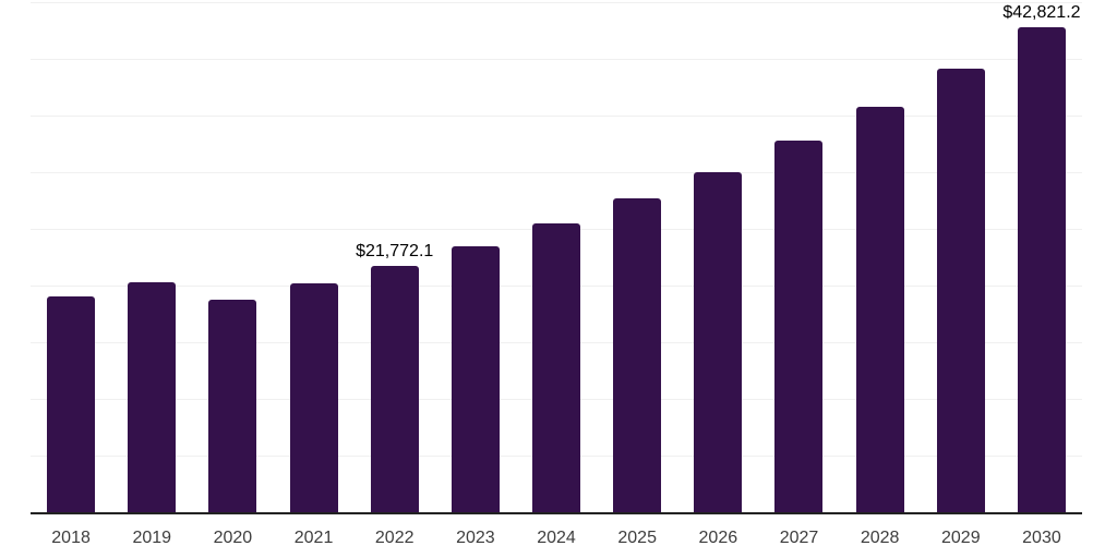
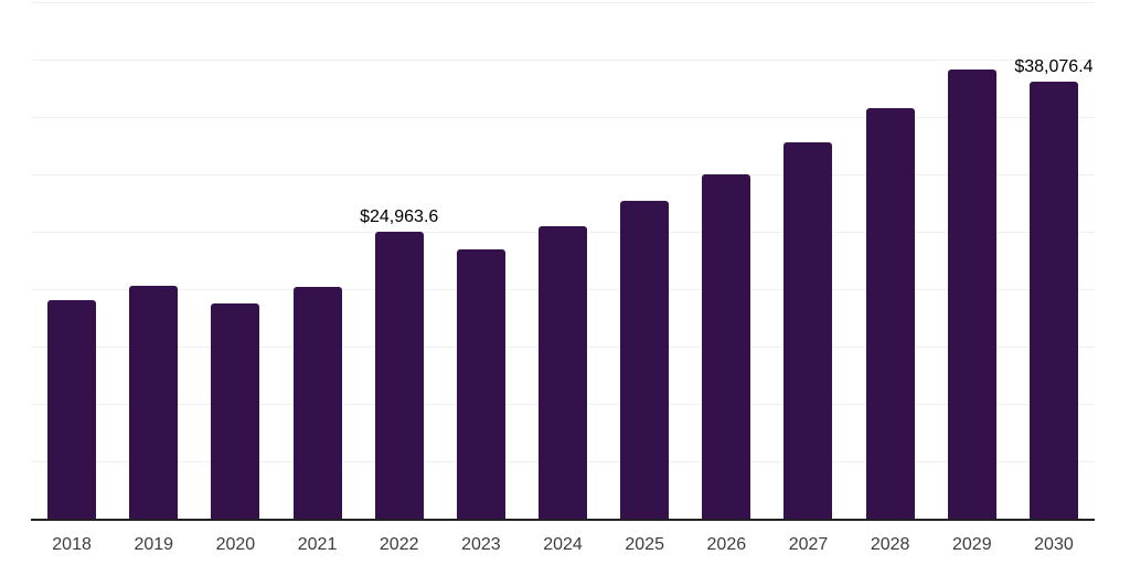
2022: $21,772.1 -> $24,963.6
2030: $42,821.2 -> $38,076.4
